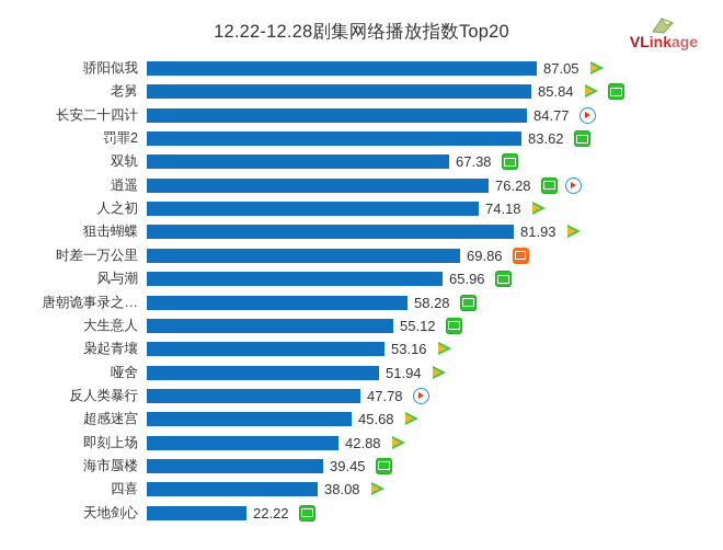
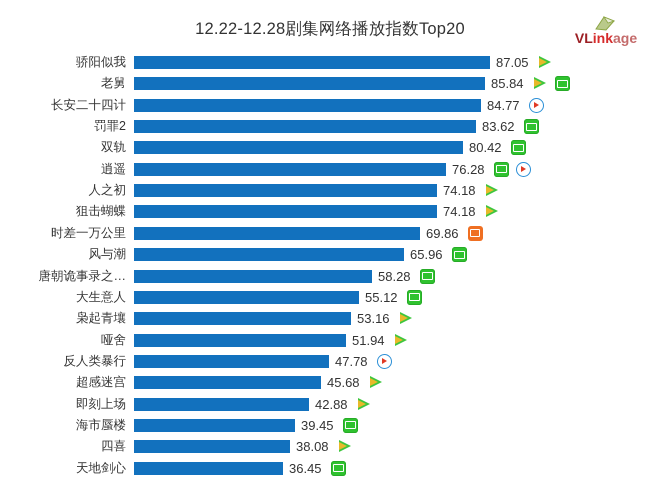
双轨: 67.38 -> 80.42
狙击蝴蝶: 81.93 -> 74.18
天地剑心: 22.22 -> 36.45
